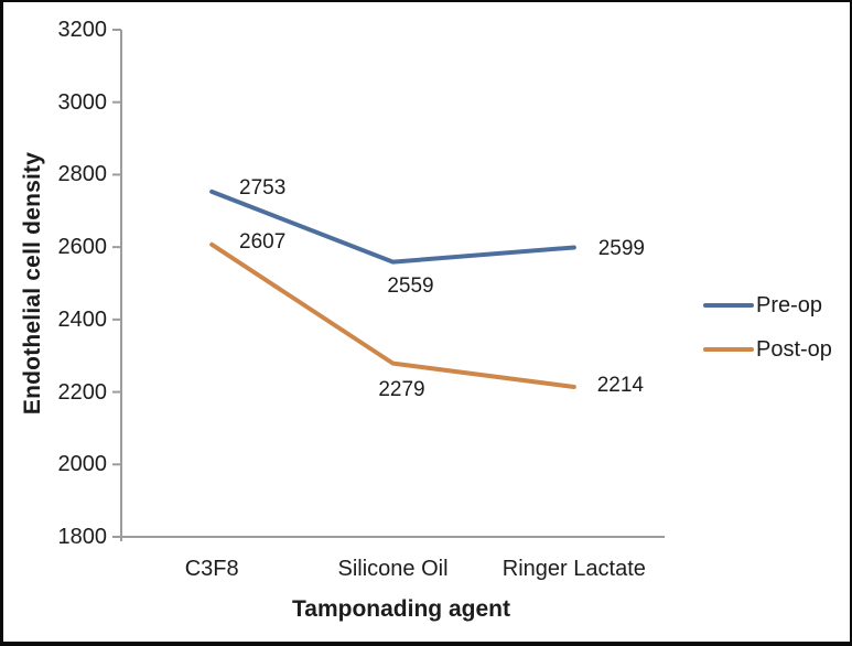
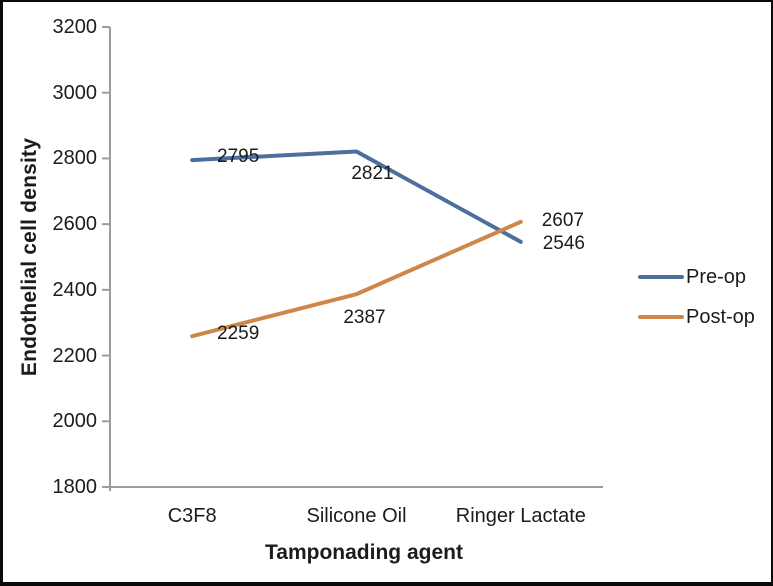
Pre-op/C3F8: 2753 -> 2795
Post-op/C3F8: 2607 -> 2259
Pre-op/Silicone Oil: 2559 -> 2821
Post-op/Silicone Oil: 2279 -> 2387
Pre-op/Ringer Lactate: 2599 -> 2546
Post-op/Ringer Lactate: 2214 -> 2607
